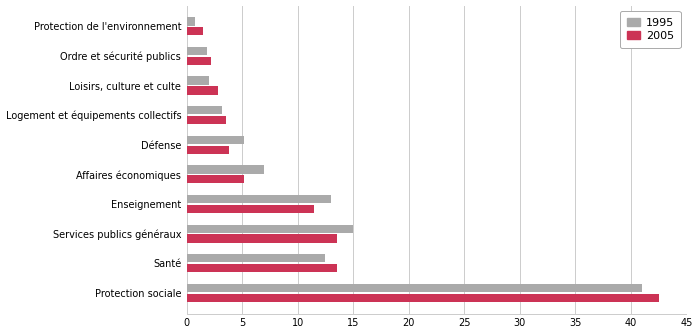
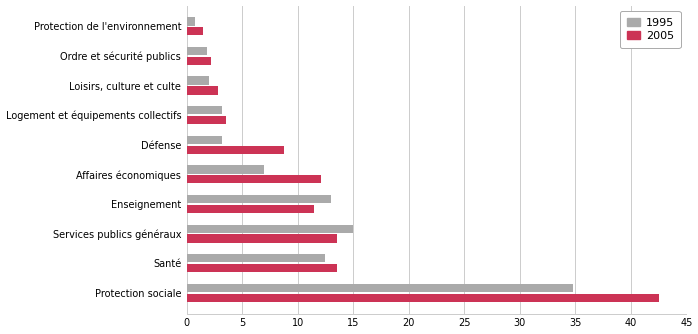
1995/Défense: 5.2 -> 3.2
2005/Défense: 3.8 -> 8.8
2005/Affaires économiques: 5.2 -> 12.1
1995/Protection sociale: 41.0 -> 34.8
